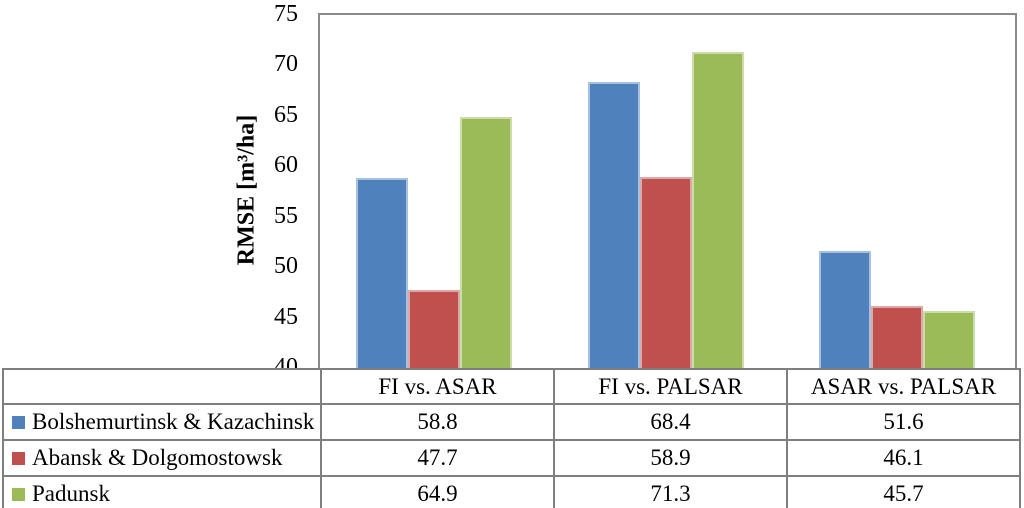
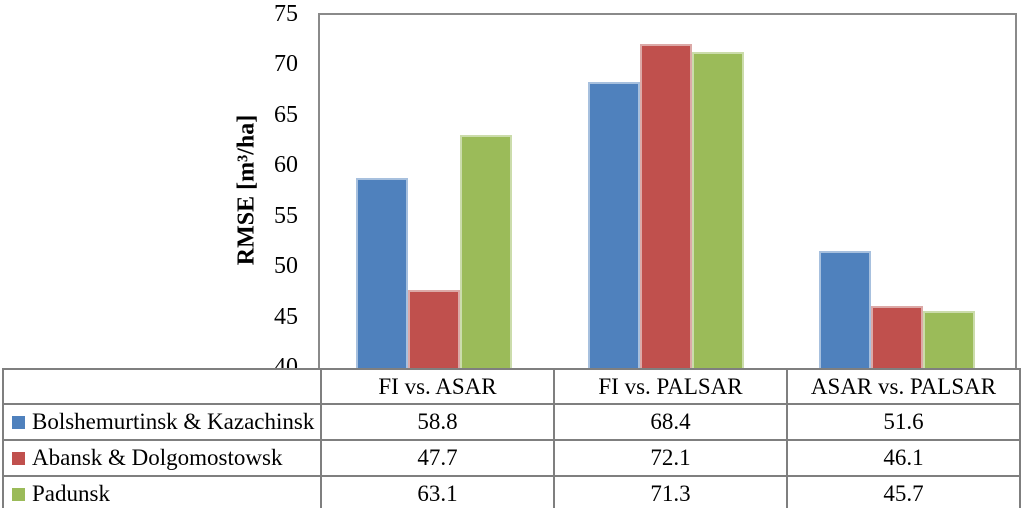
Padunsk/FI vs. ASAR: 64.9 -> 63.1
Abansk & Dolgomostowsk/FI vs. PALSAR: 58.9 -> 72.1
